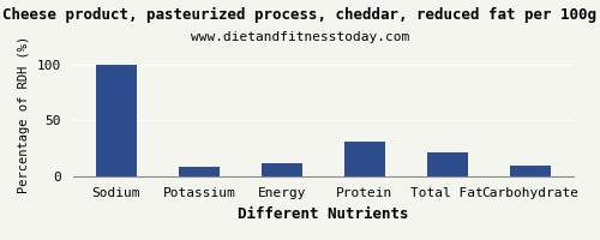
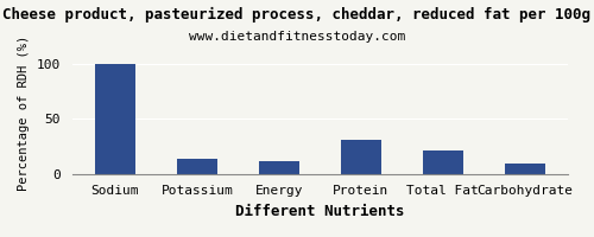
Potassium: 8 -> 14
